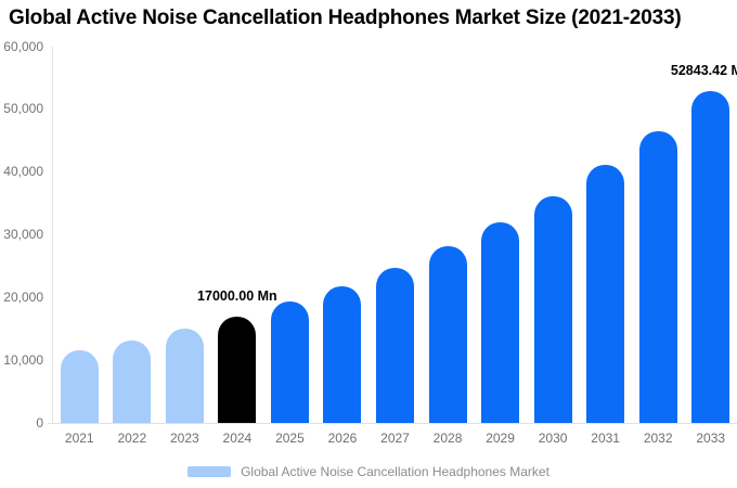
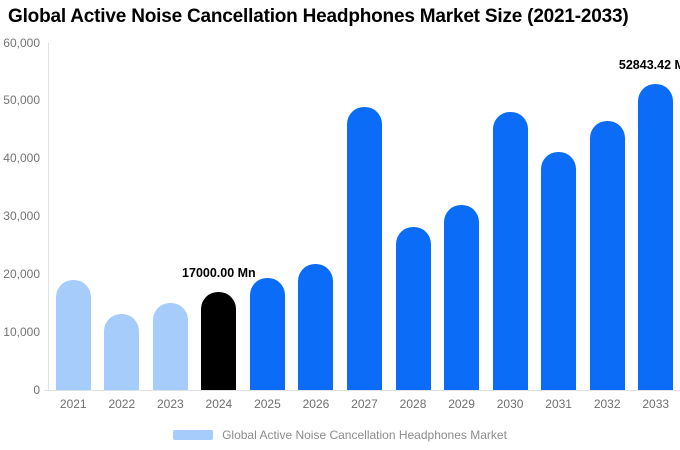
2021: 12000 -> 19000
2027: 25000 -> 49000
2030: 36000 -> 48000
